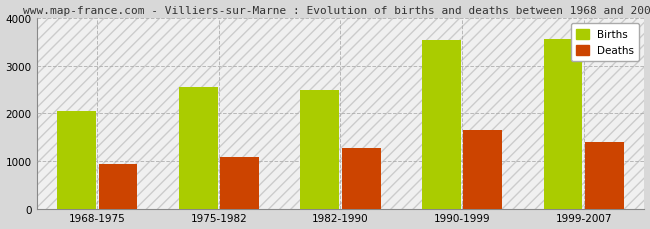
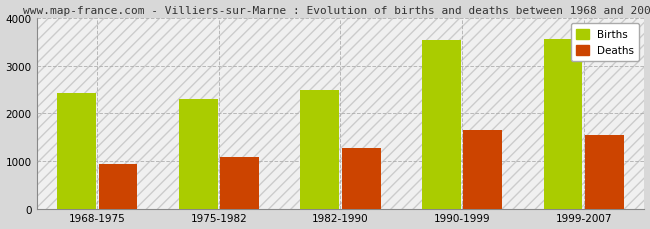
Births/1968-1975: 2050 -> 2420
Births/1975-1982: 2550 -> 2300
Deaths/1999-2007: 1400 -> 1540
